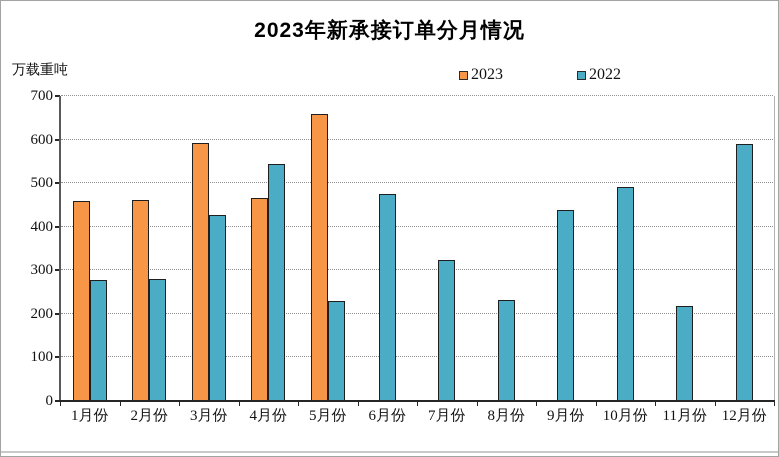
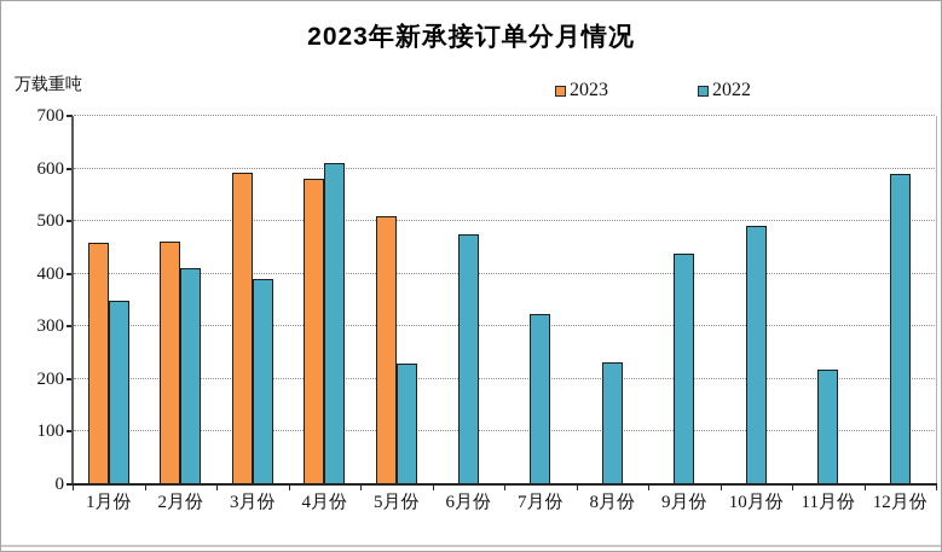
2022/1月份: 280 -> 350
2022/2月份: 280 -> 410
2022/3月份: 430 -> 390
2023/4月份: 470 -> 580
2022/4月份: 540 -> 610
2023/5月份: 660 -> 510
